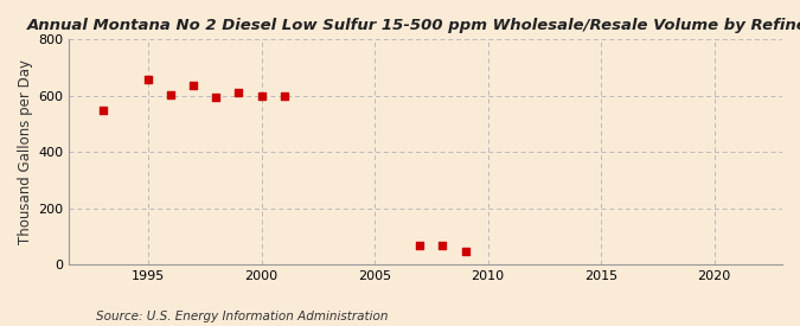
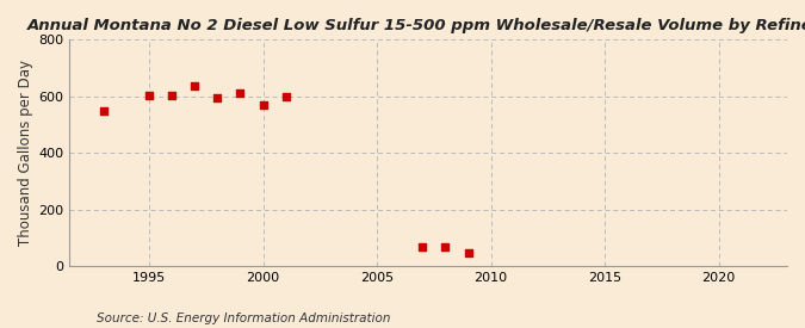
1995: 660 -> 602
2000: 600 -> 570
